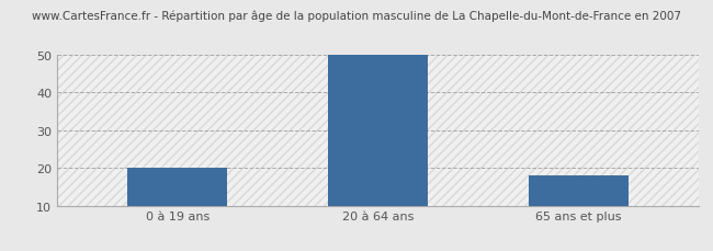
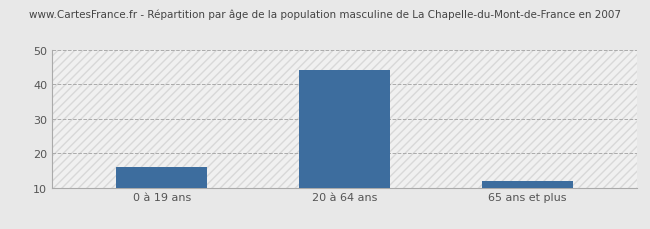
0 à 19 ans: 20 -> 16
20 à 64 ans: 50 -> 44
65 ans et plus: 18 -> 12
